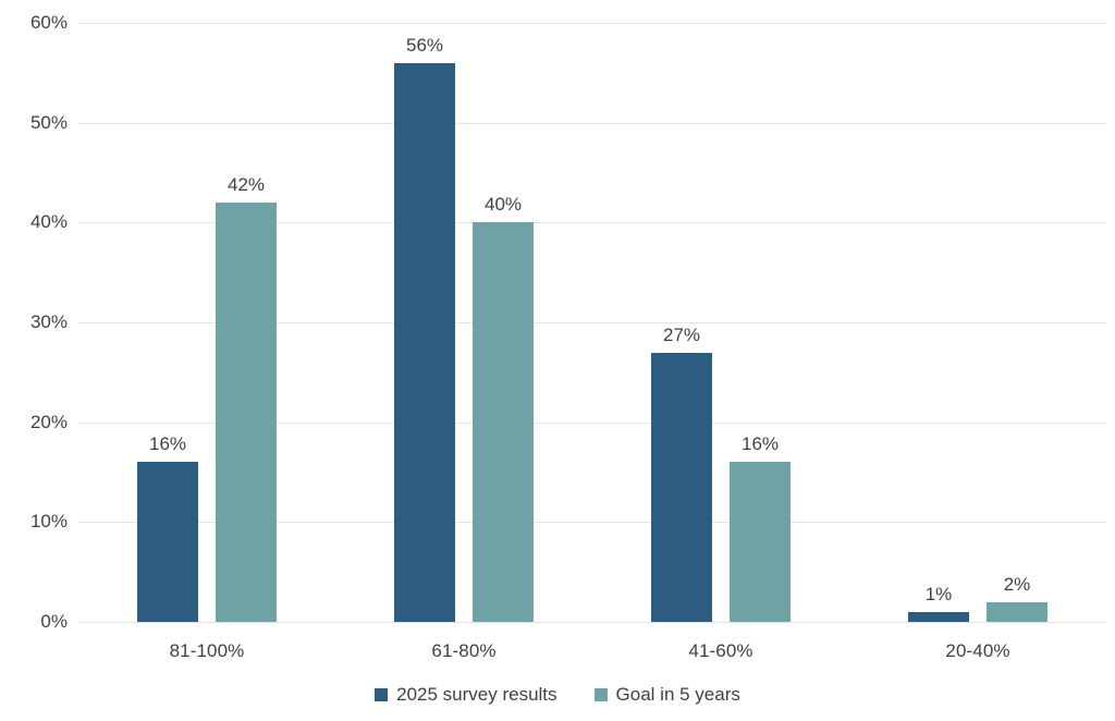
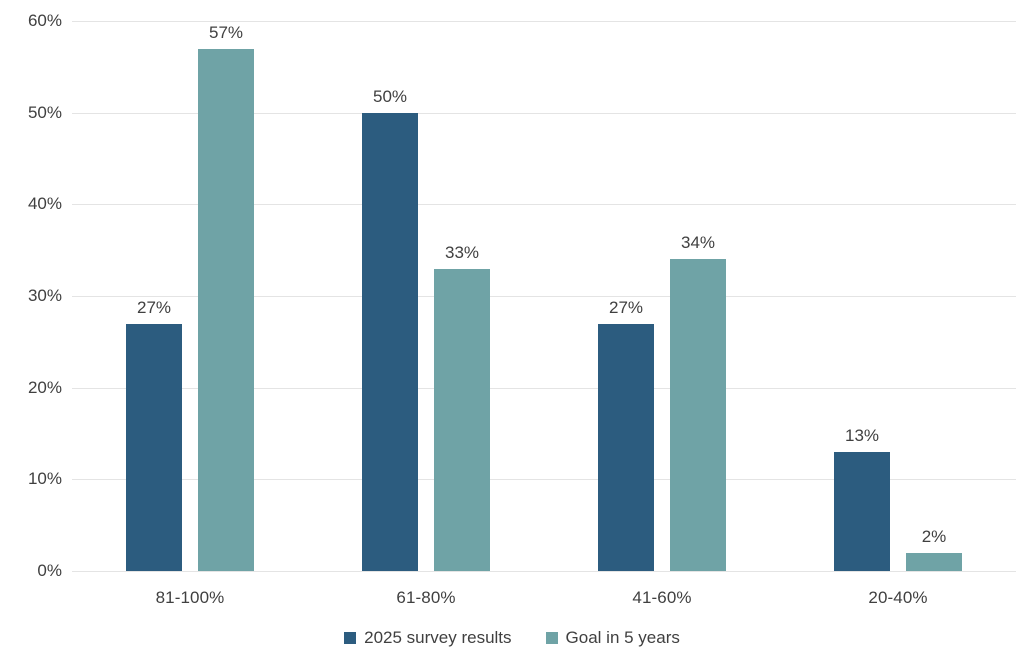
2025 survey results/81-100%: 16% -> 27%
Goal in 5 years/81-100%: 42% -> 57%
2025 survey results/61-80%: 56% -> 50%
Goal in 5 years/61-80%: 40% -> 33%
Goal in 5 years/41-60%: 16% -> 34%
2025 survey results/20-40%: 1% -> 13%
